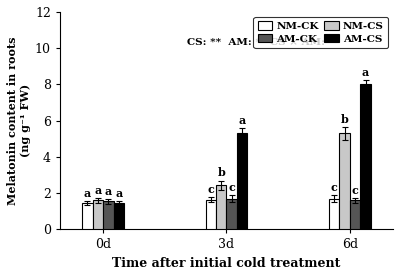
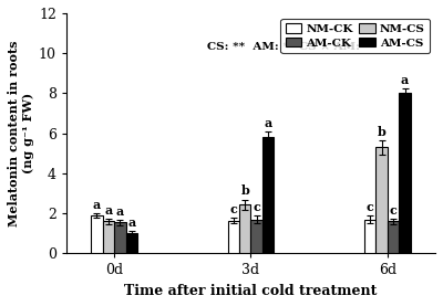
NM-CK/0d: 1.4 -> 1.9
AM-CS/0d: 1.4 -> 1.0
AM-CS/3d: 5.3 -> 5.8
